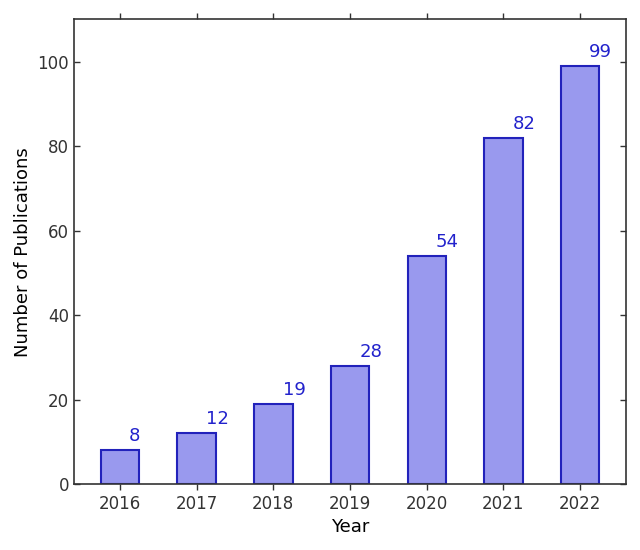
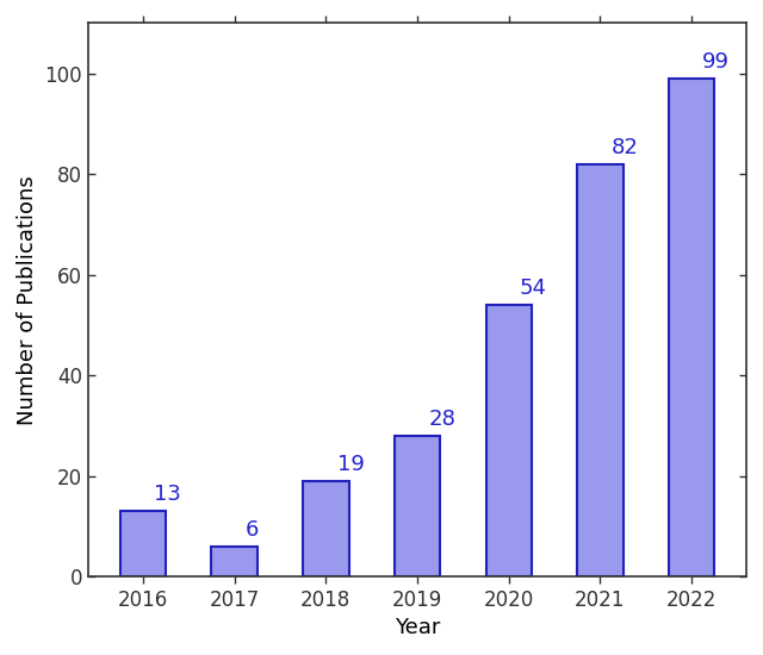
2016: 8 -> 13
2017: 12 -> 6
